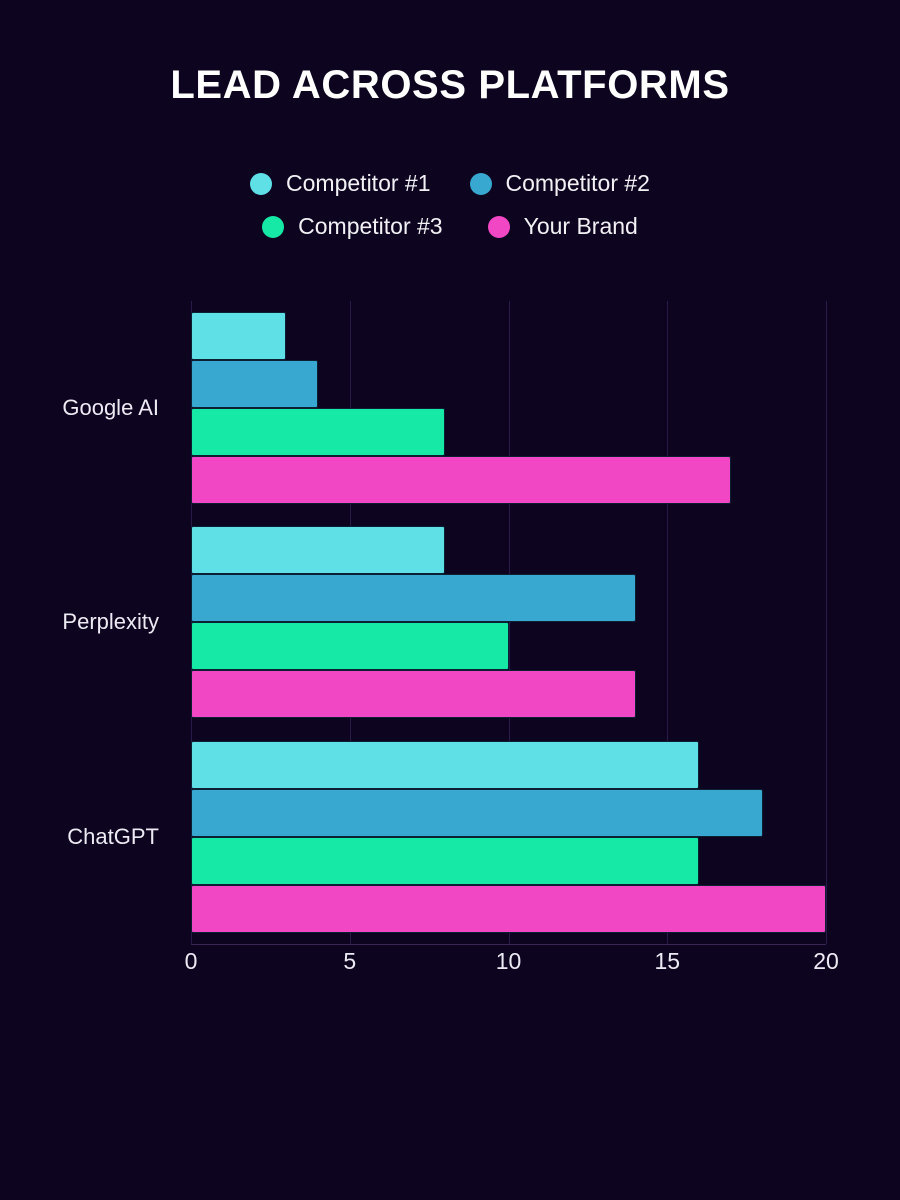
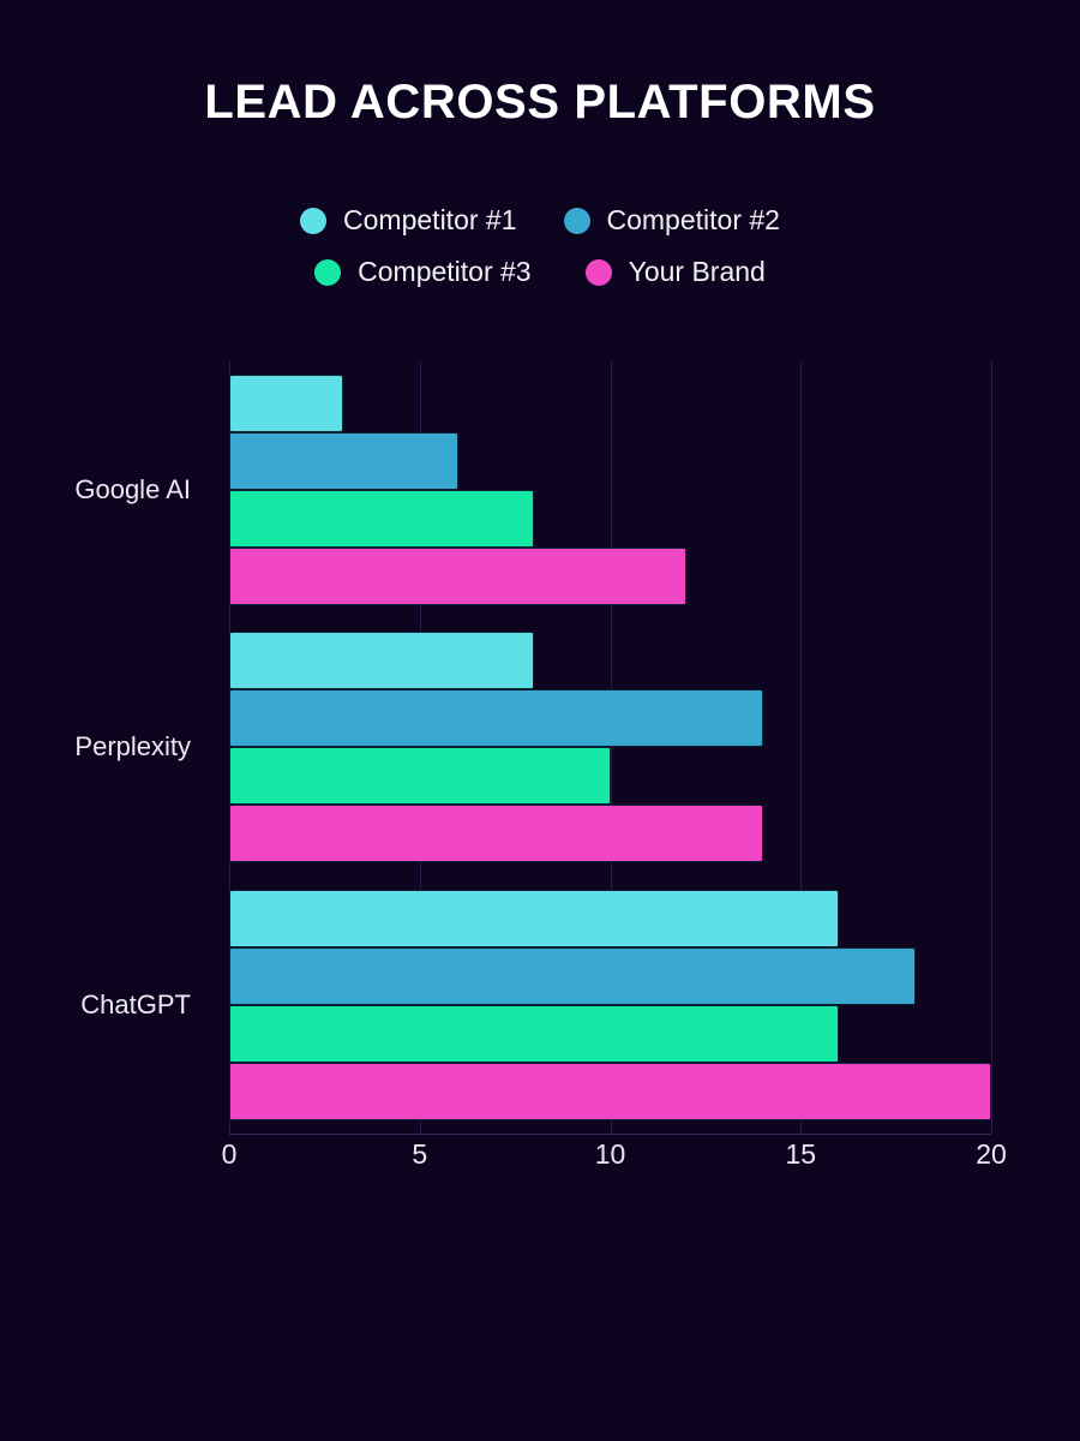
Competitor #2/Google AI: 4 -> 6
Your Brand/Google AI: 17 -> 12
